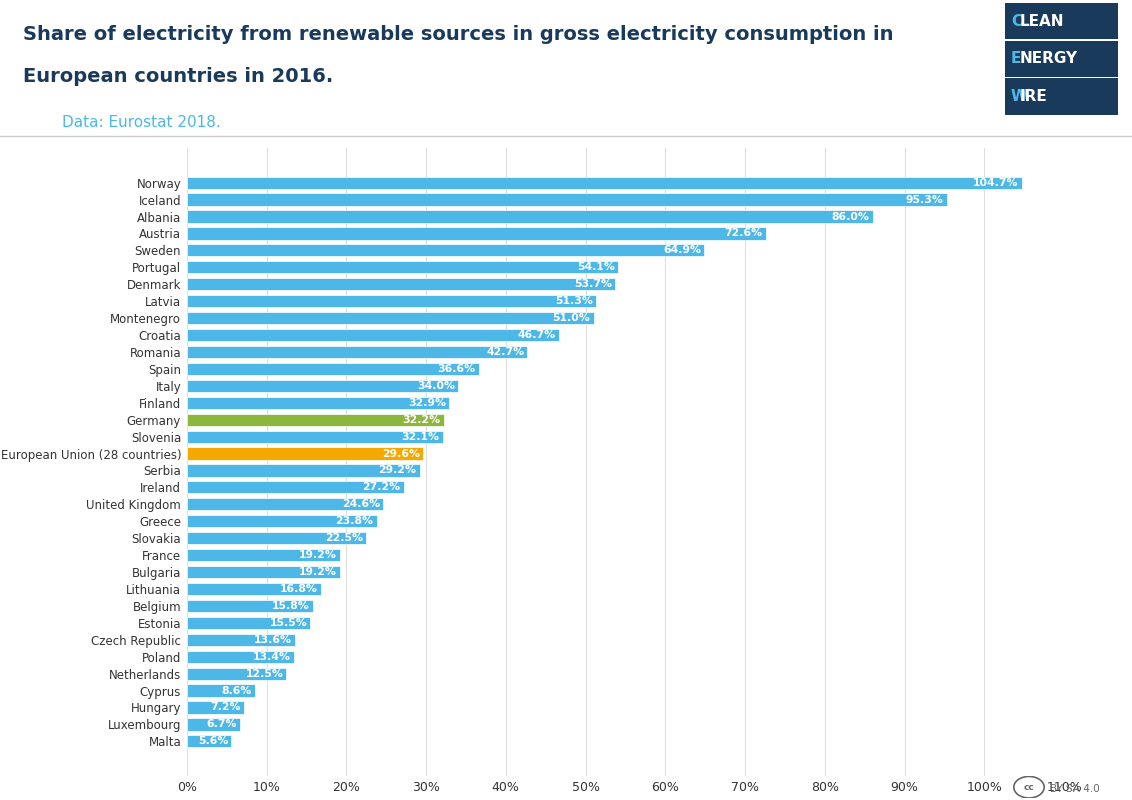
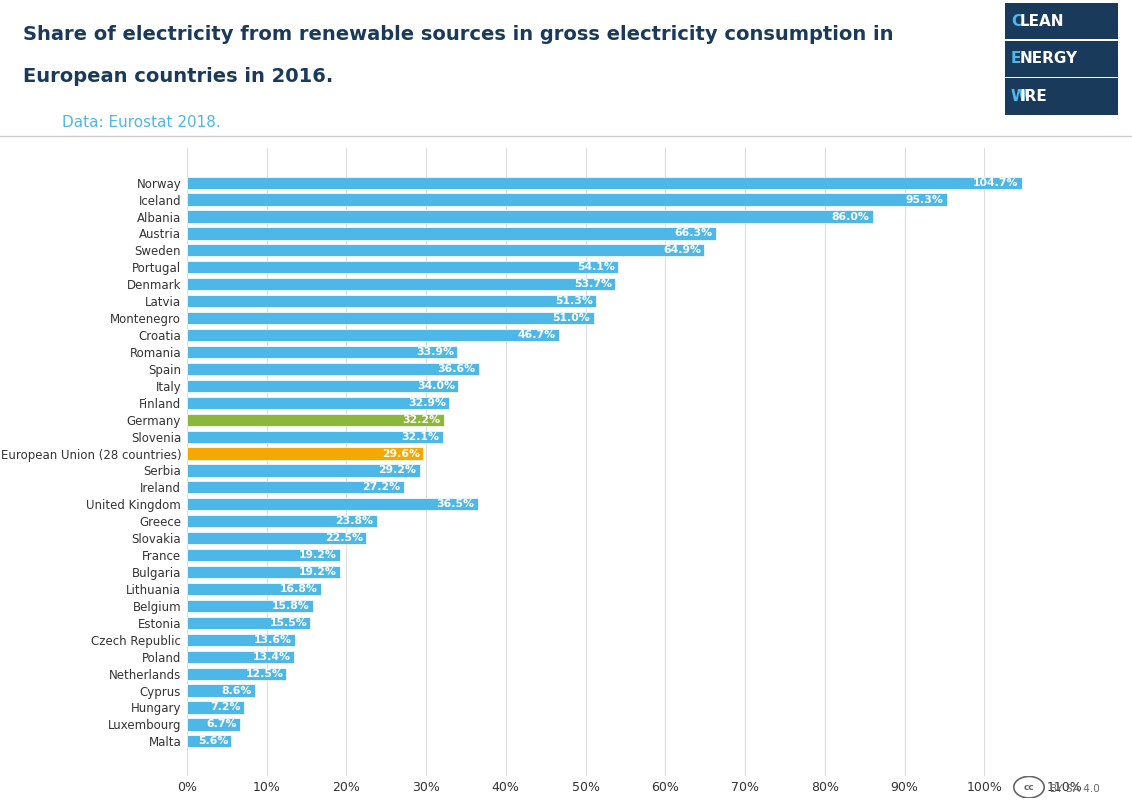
Austria: 72.6% -> 66.3%
Romania: 42.7% -> 33.9%
United Kingdom: 24.6% -> 36.5%
